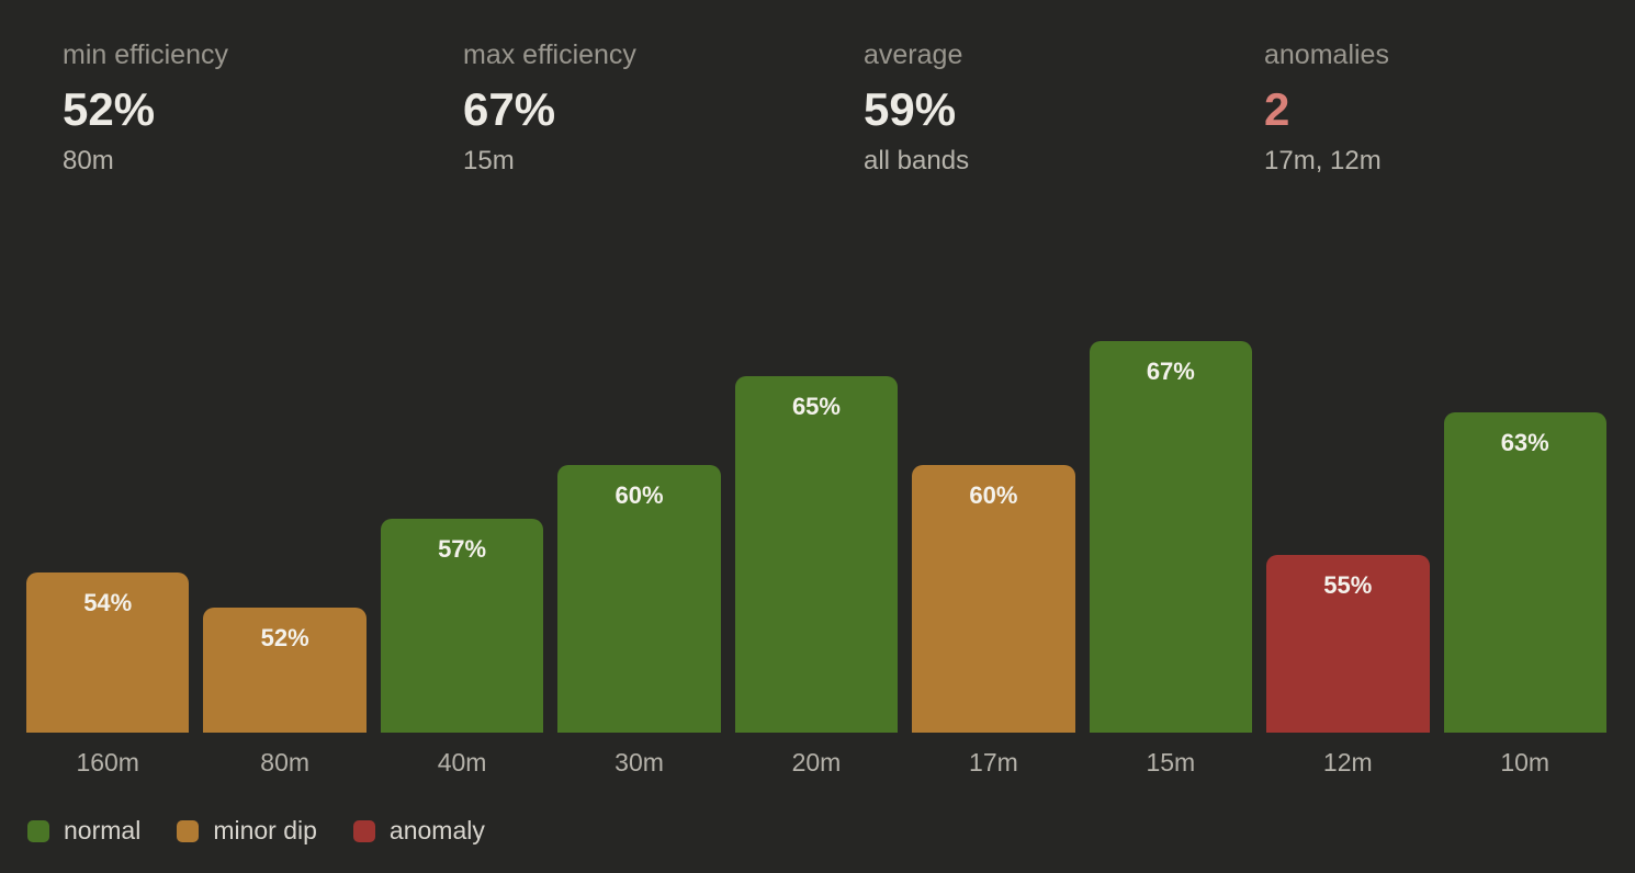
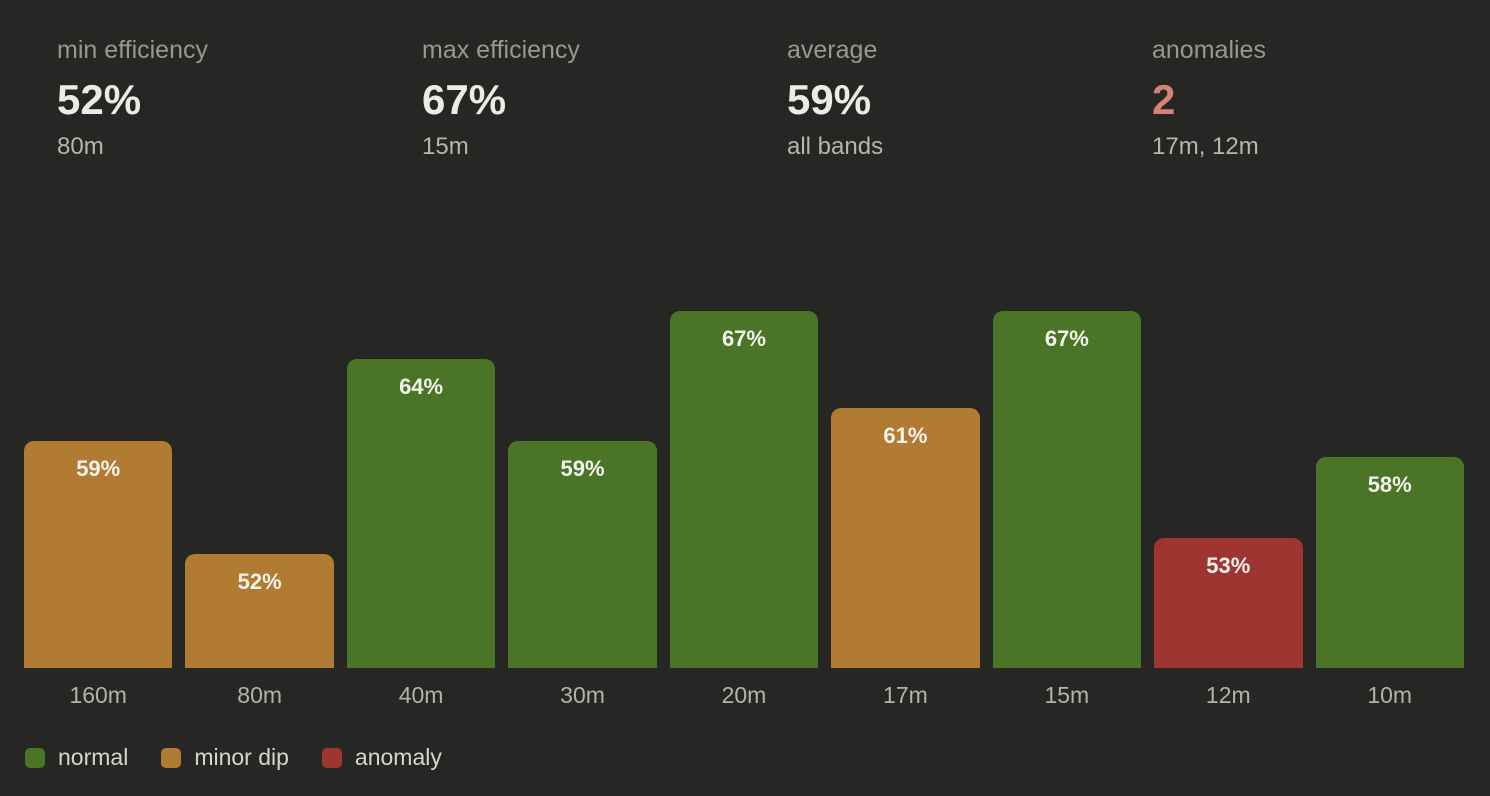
160m: 54% -> 59%
40m: 57% -> 64%
30m: 60% -> 59%
20m: 65% -> 67%
17m: 60% -> 61%
12m: 55% -> 53%
10m: 63% -> 58%
